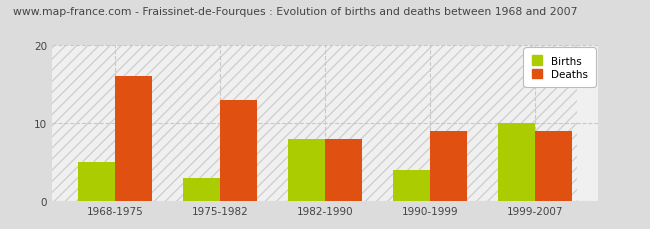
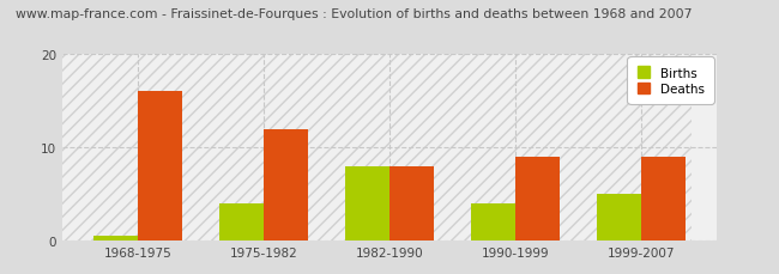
Births/1968-1975: 5.0 -> 0.5
Births/1975-1982: 3.0 -> 4.0
Deaths/1975-1982: 13 -> 12
Births/1999-2007: 10.0 -> 5.0
